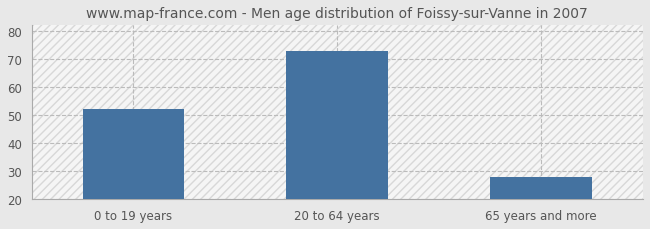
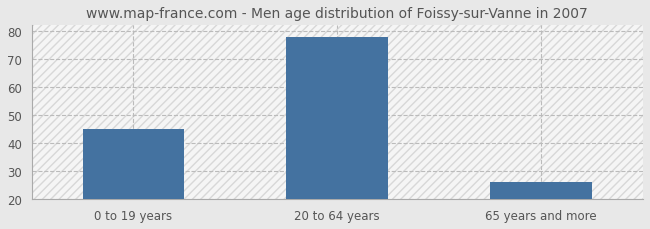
0 to 19 years: 52 -> 45
20 to 64 years: 73 -> 78
65 years and more: 28 -> 26
